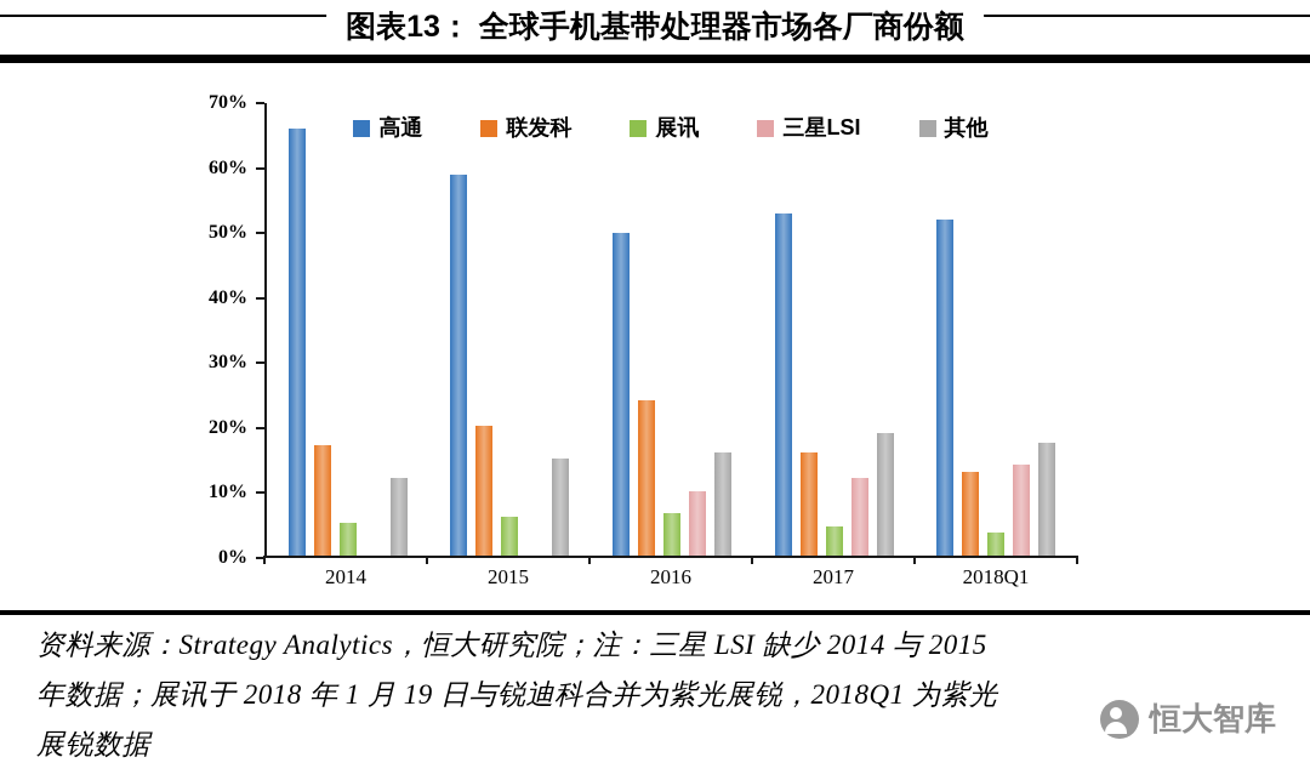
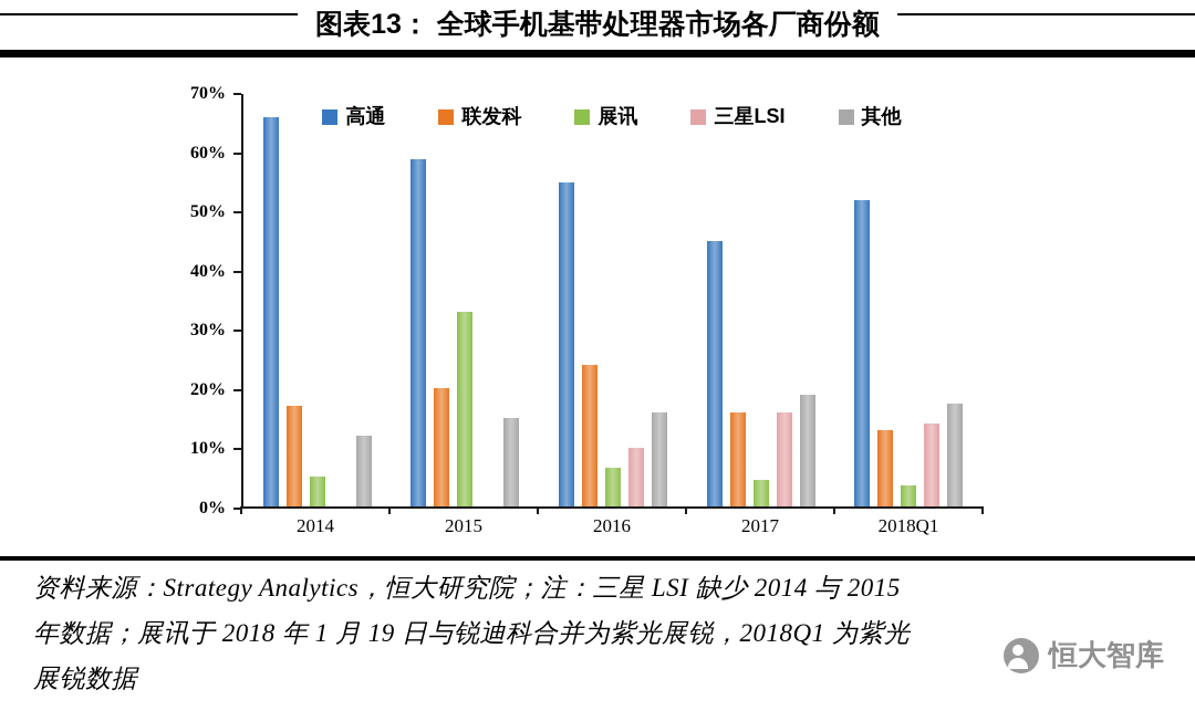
展讯/2015: 6% -> 33%
高通/2016: 50% -> 55%
高通/2017: 53% -> 45%
三星LSI/2017: 12% -> 16%
